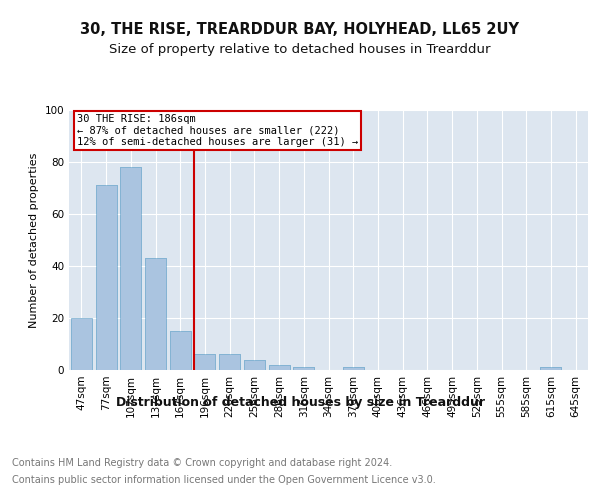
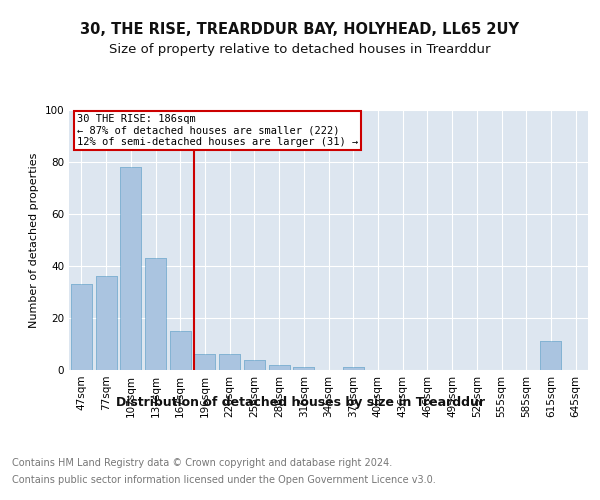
47sqm: 20 -> 33
77sqm: 71 -> 36
615sqm: 1 -> 11
